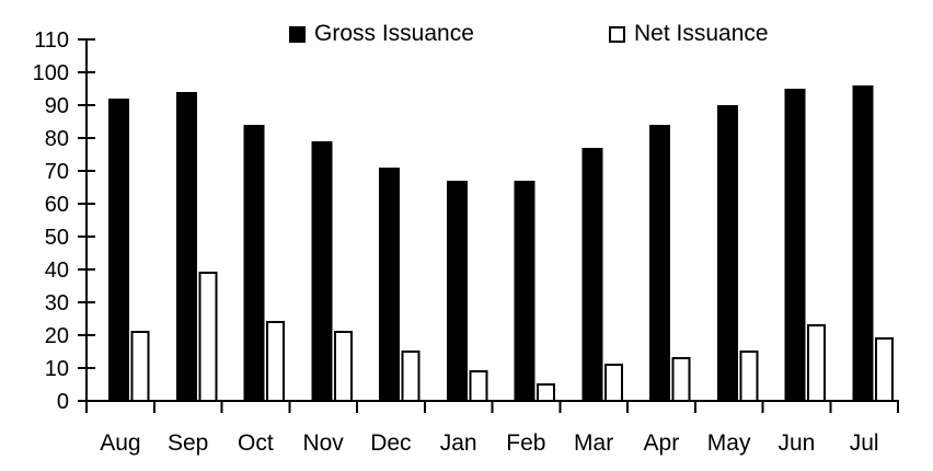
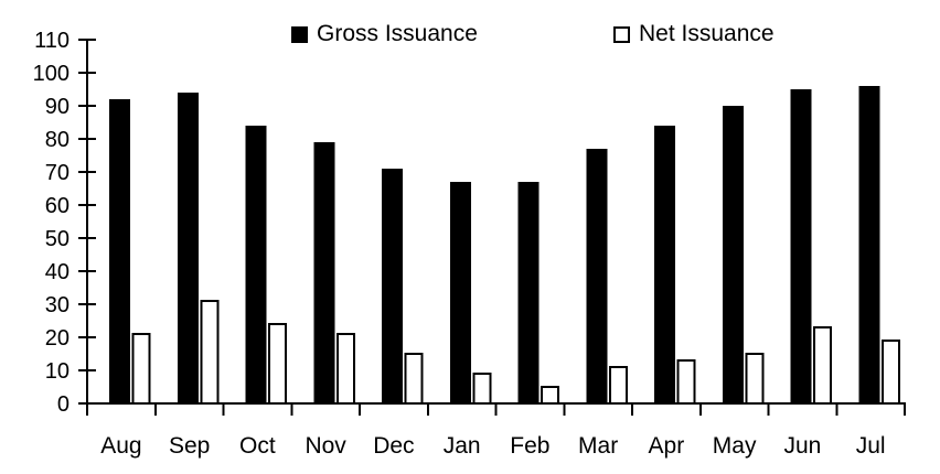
Net Issuance/Sep: 39 -> 31
